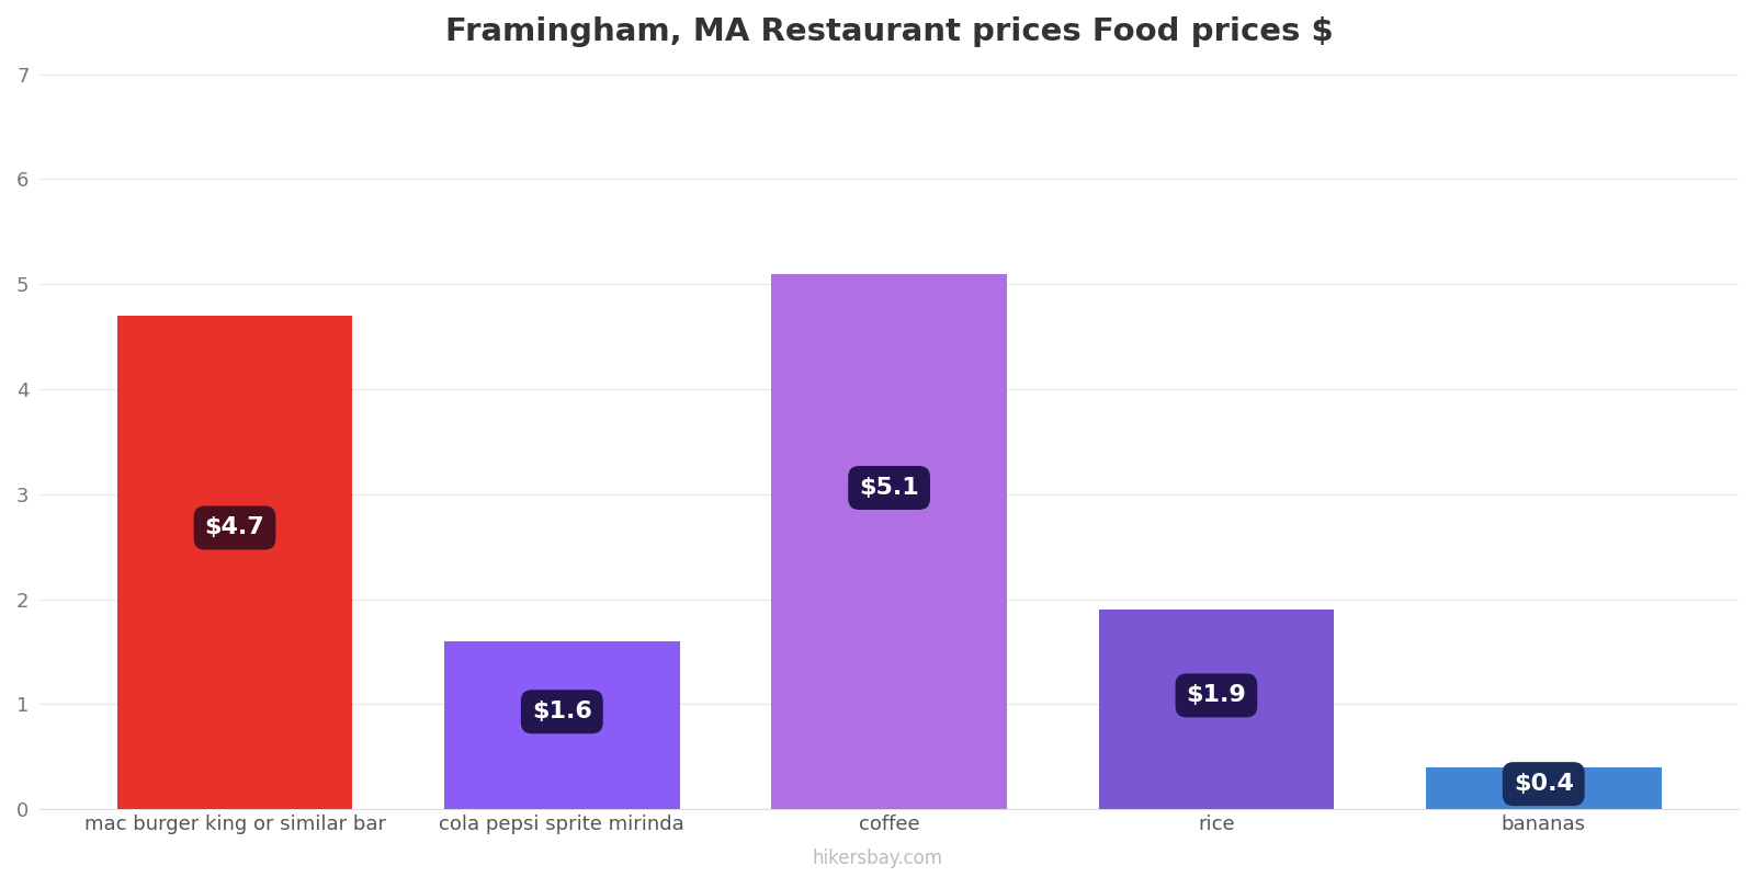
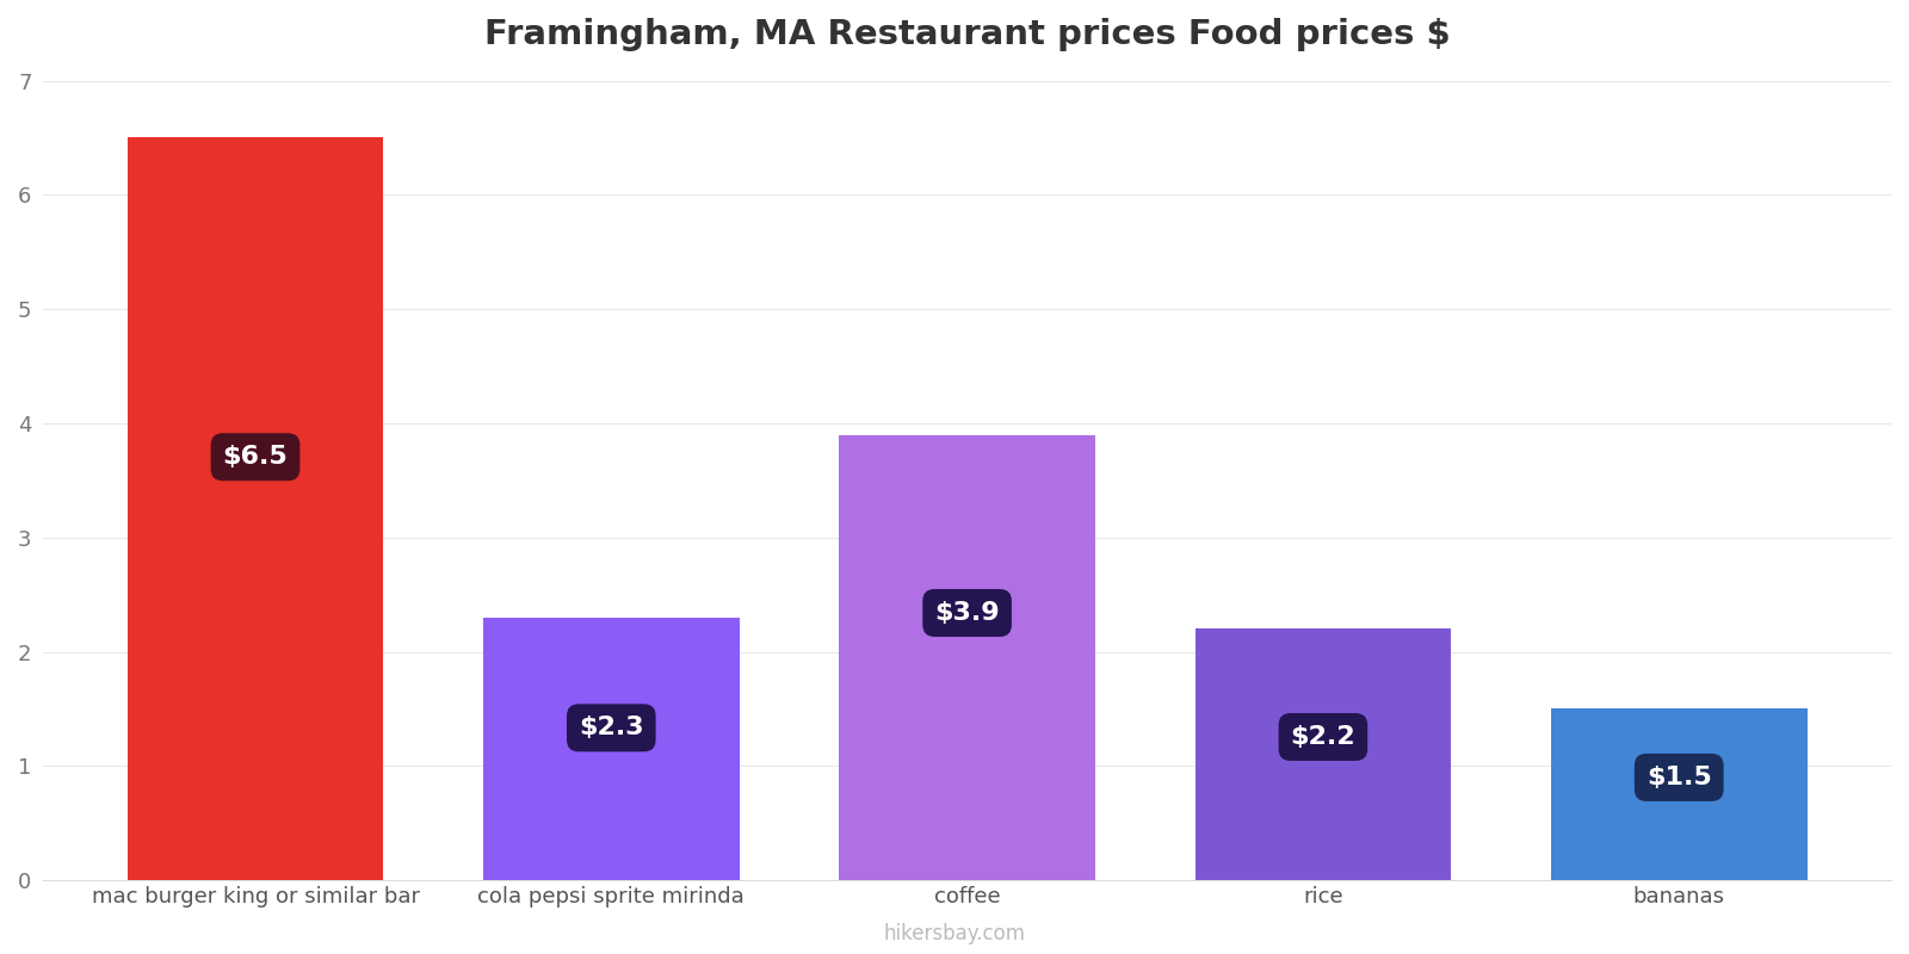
mac burger king or similar bar: $4.7 -> $6.5
cola pepsi sprite mirinda: $1.6 -> $2.3
coffee: $5.1 -> $3.9
rice: $1.9 -> $2.2
bananas: $0.4 -> $1.5
